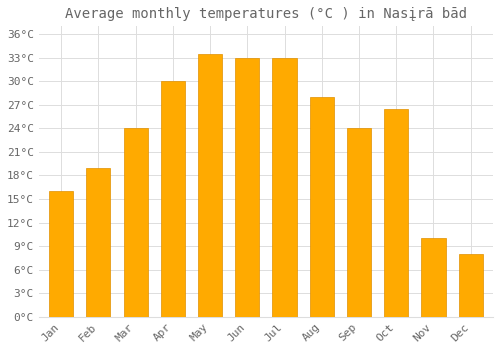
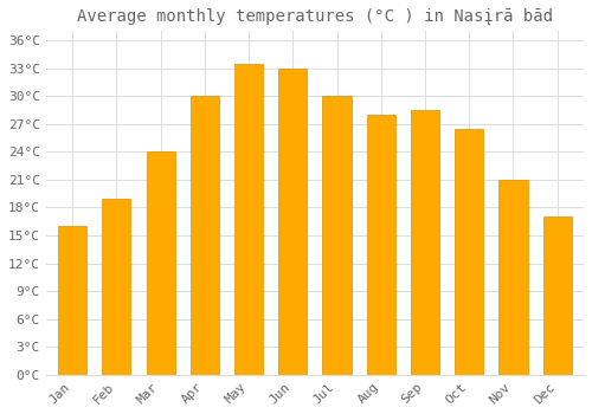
Jul: 33.0°C -> 30.0°C
Sep: 24.0°C -> 28.5°C
Nov: 10.0°C -> 21.0°C
Dec: 8.0°C -> 17.0°C
